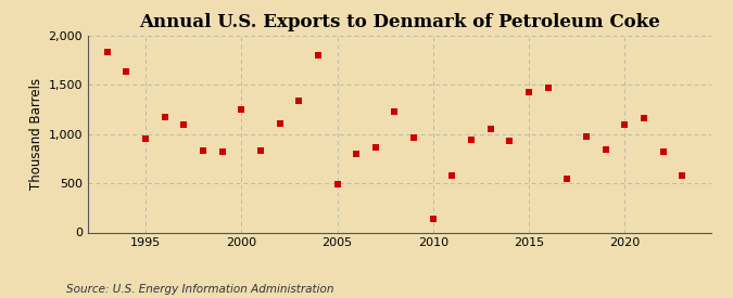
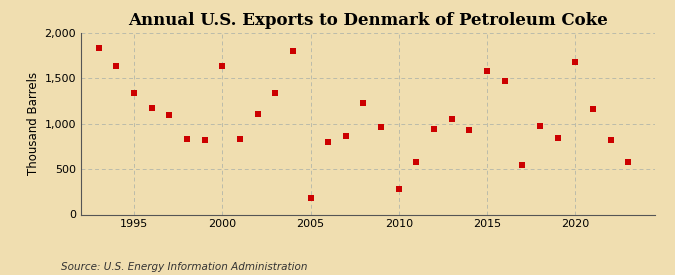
1995: 950 -> 1,340
2000: 1,250 -> 1,640
2005: 490 -> 180
2010: 140 -> 280
2015: 1,430 -> 1,580
2020: 1,100 -> 1,680
